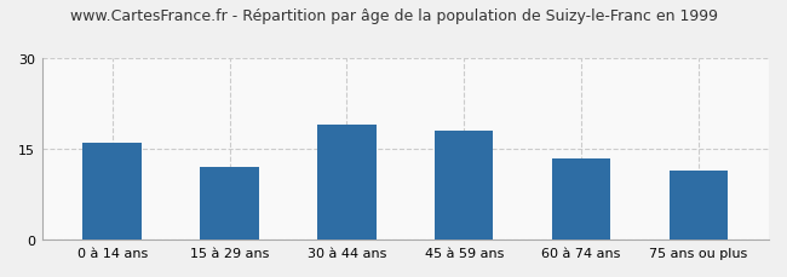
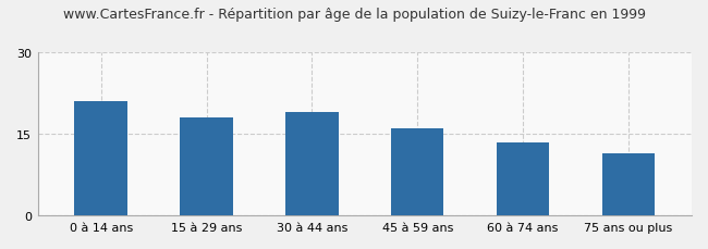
0 à 14 ans: 16.0 -> 21.0
15 à 29 ans: 12.0 -> 18.0
45 à 59 ans: 18.0 -> 16.0
